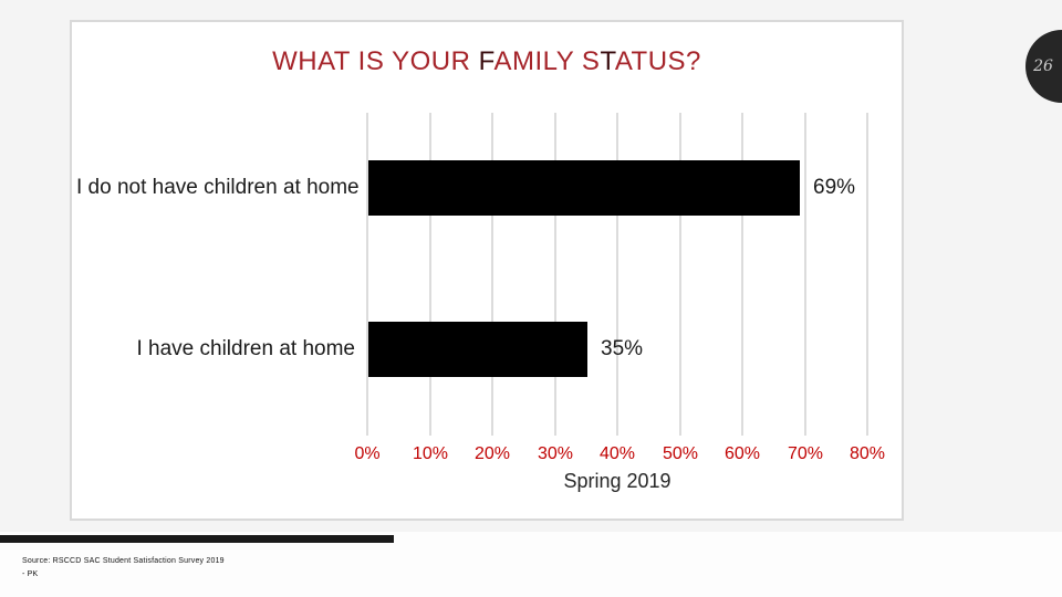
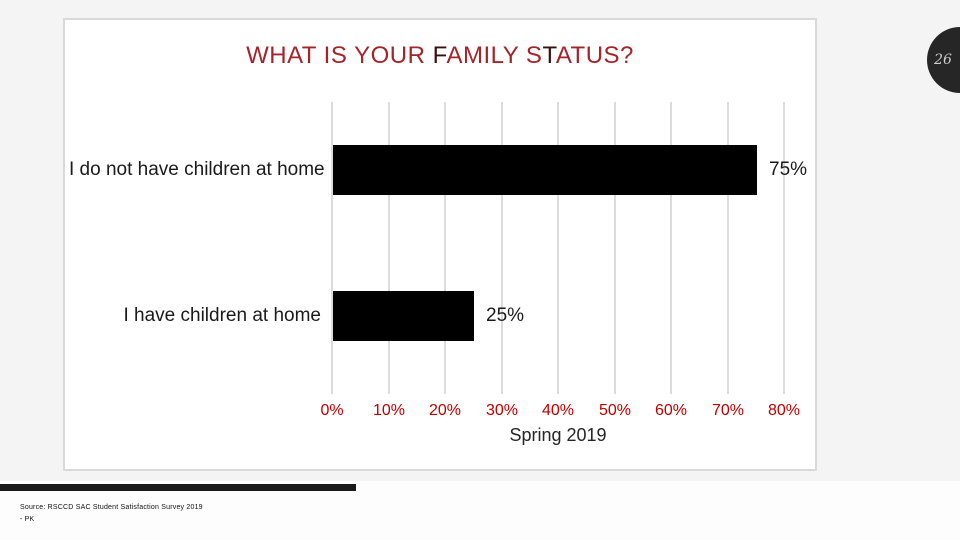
I do not have children at home: 69% -> 75%
I have children at home: 35% -> 25%
